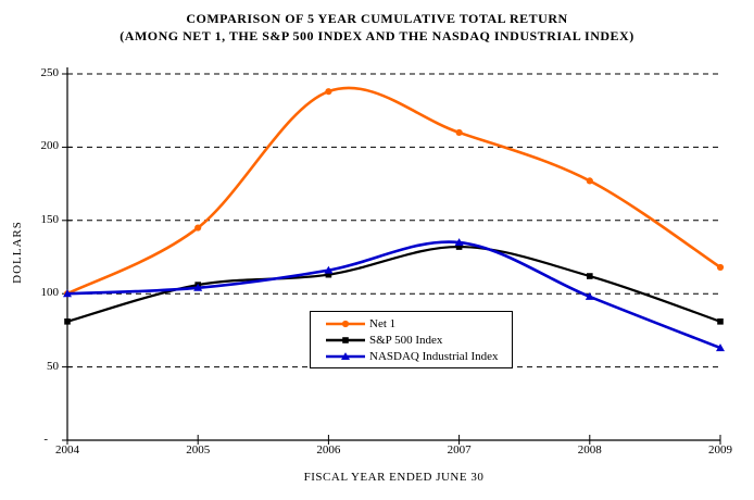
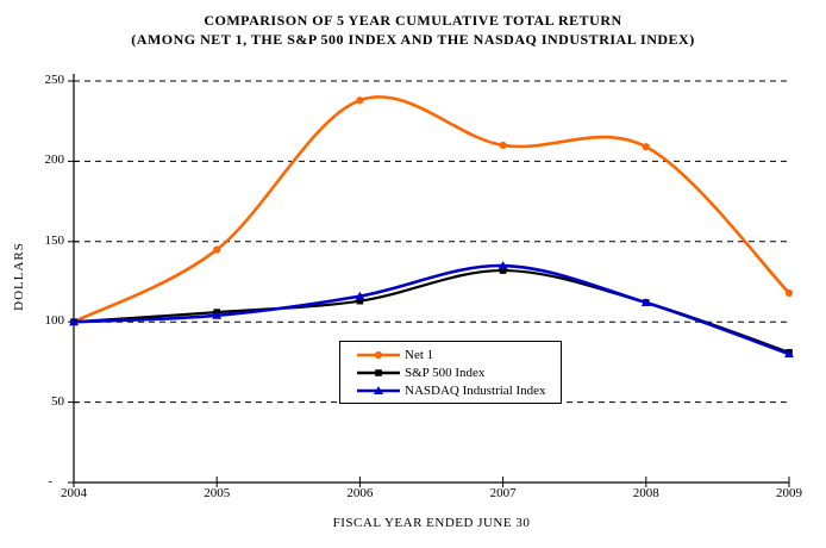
S&P 500 Index/2004: 81 -> 100
Net 1/2008: 177 -> 209
NASDAQ Industrial Index/2008: 98 -> 112
NASDAQ Industrial Index/2009: 63 -> 80
